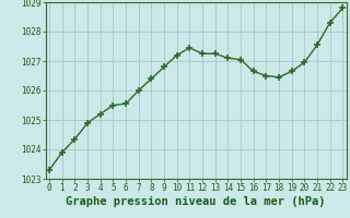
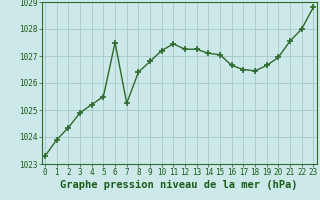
6: 1025.55 -> 1027.50
7: 1026.00 -> 1025.25
22: 1028.30 -> 1028.00
